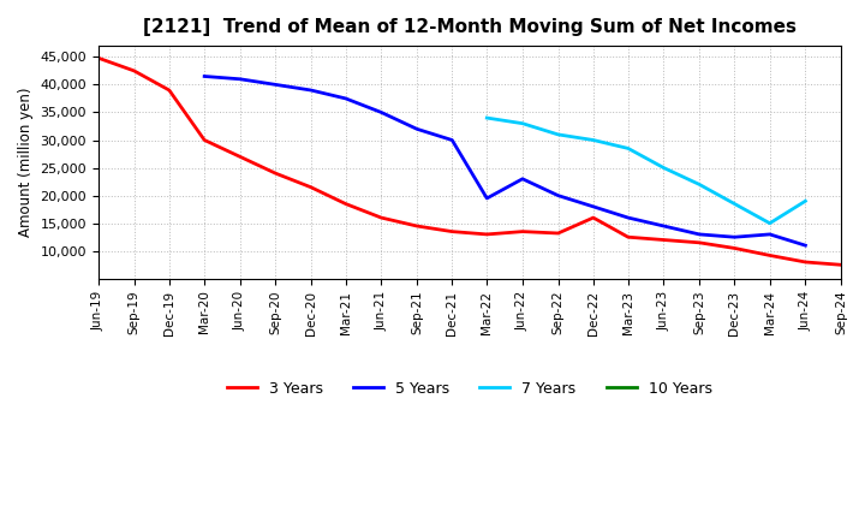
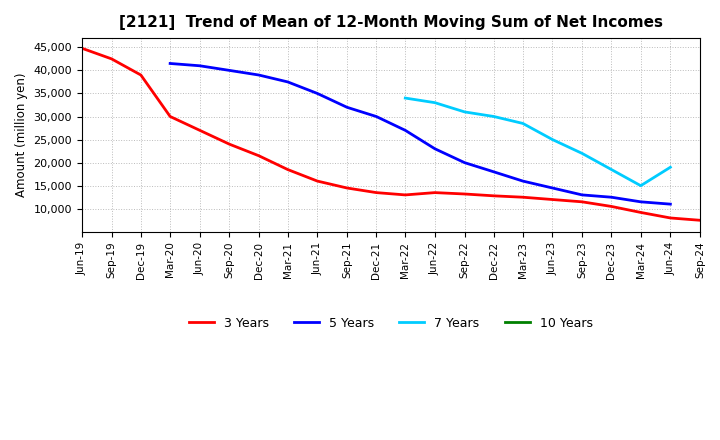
5 Years/Mar-22: 19,500 -> 27,000
3 Years/Dec-22: 16,000 -> 12,800
5 Years/Mar-24: 13,000 -> 11,500
